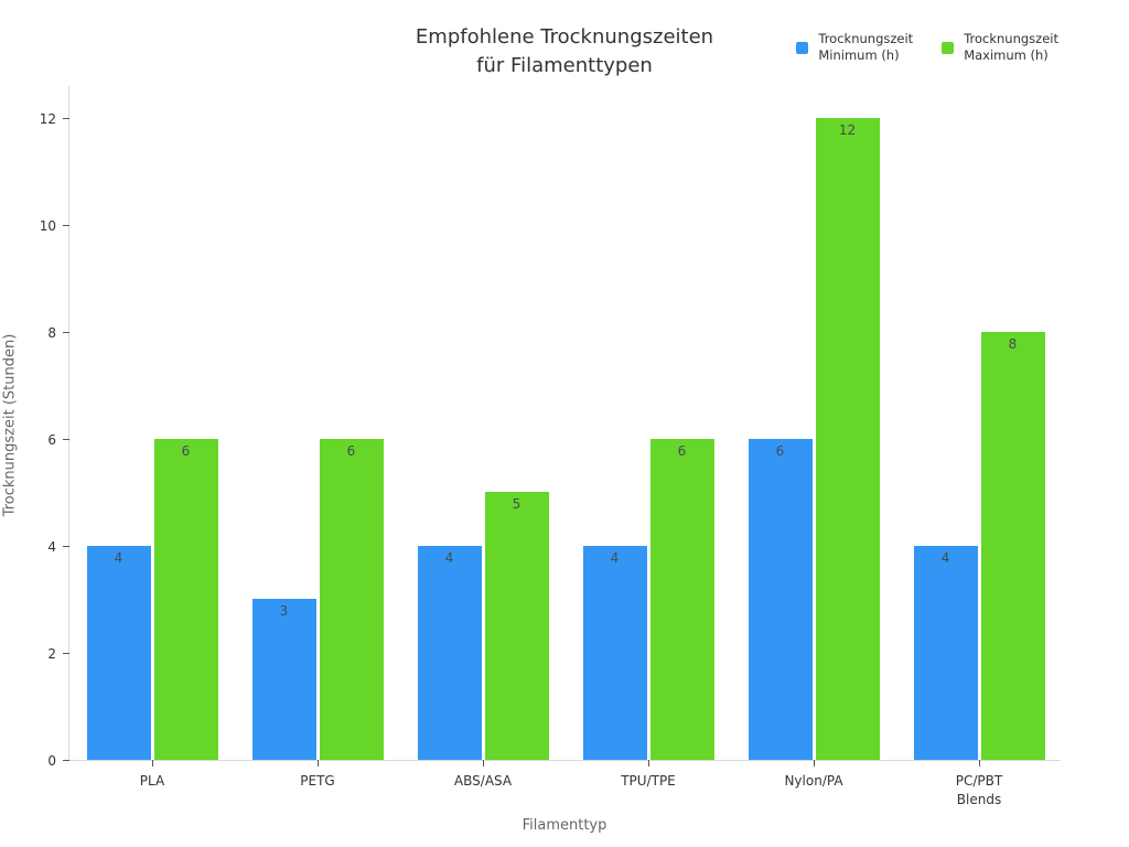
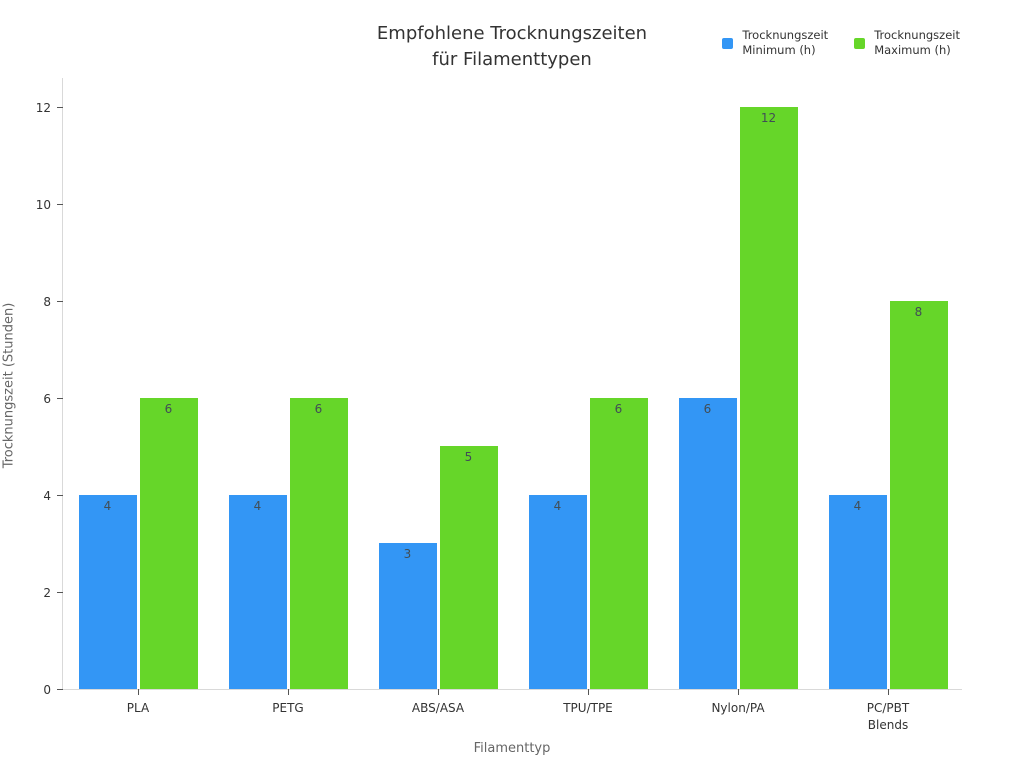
Trocknungszeit Minimum (h)/PETG: 3 -> 4
Trocknungszeit Minimum (h)/ABS/ASA: 4 -> 3
